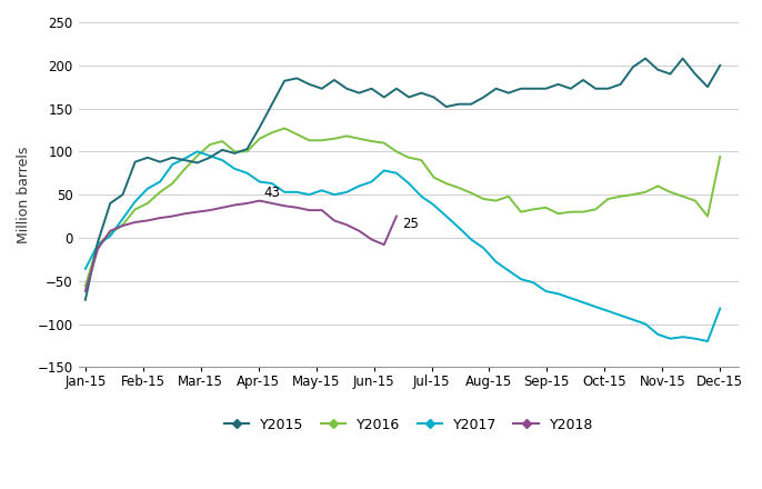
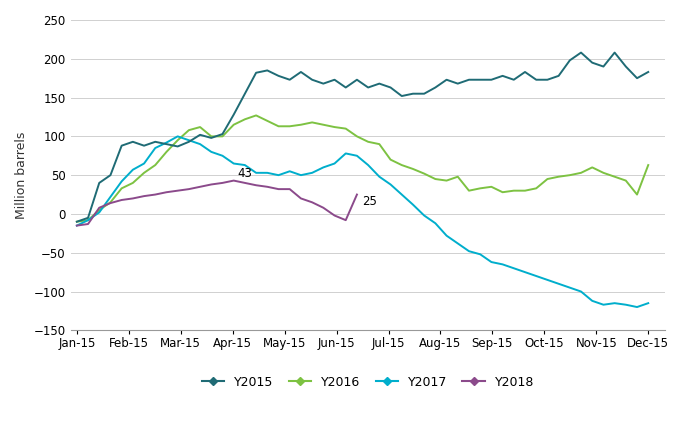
Y2015/Jan-15: -72 -> -10
Y2016/Jan-15: -56 -> -10
Y2017/Jan-15: -36 -> -15
Y2018/Jan-15: -62 -> -15
Y2015/Dec-15: 200 -> 183
Y2016/Dec-15: 94 -> 63
Y2017/Dec-15: -82 -> -115
